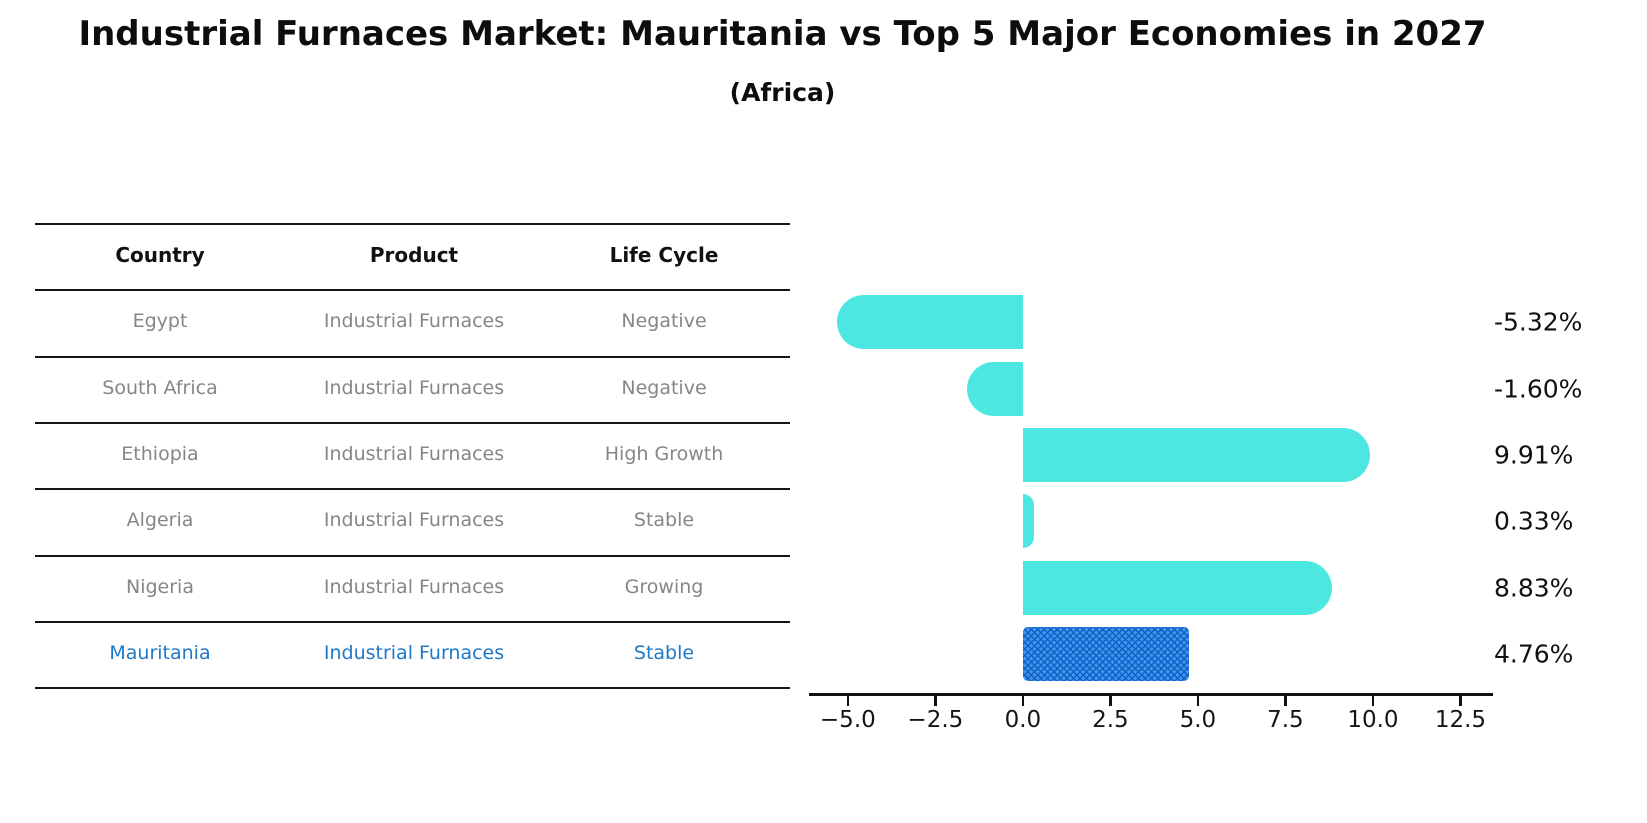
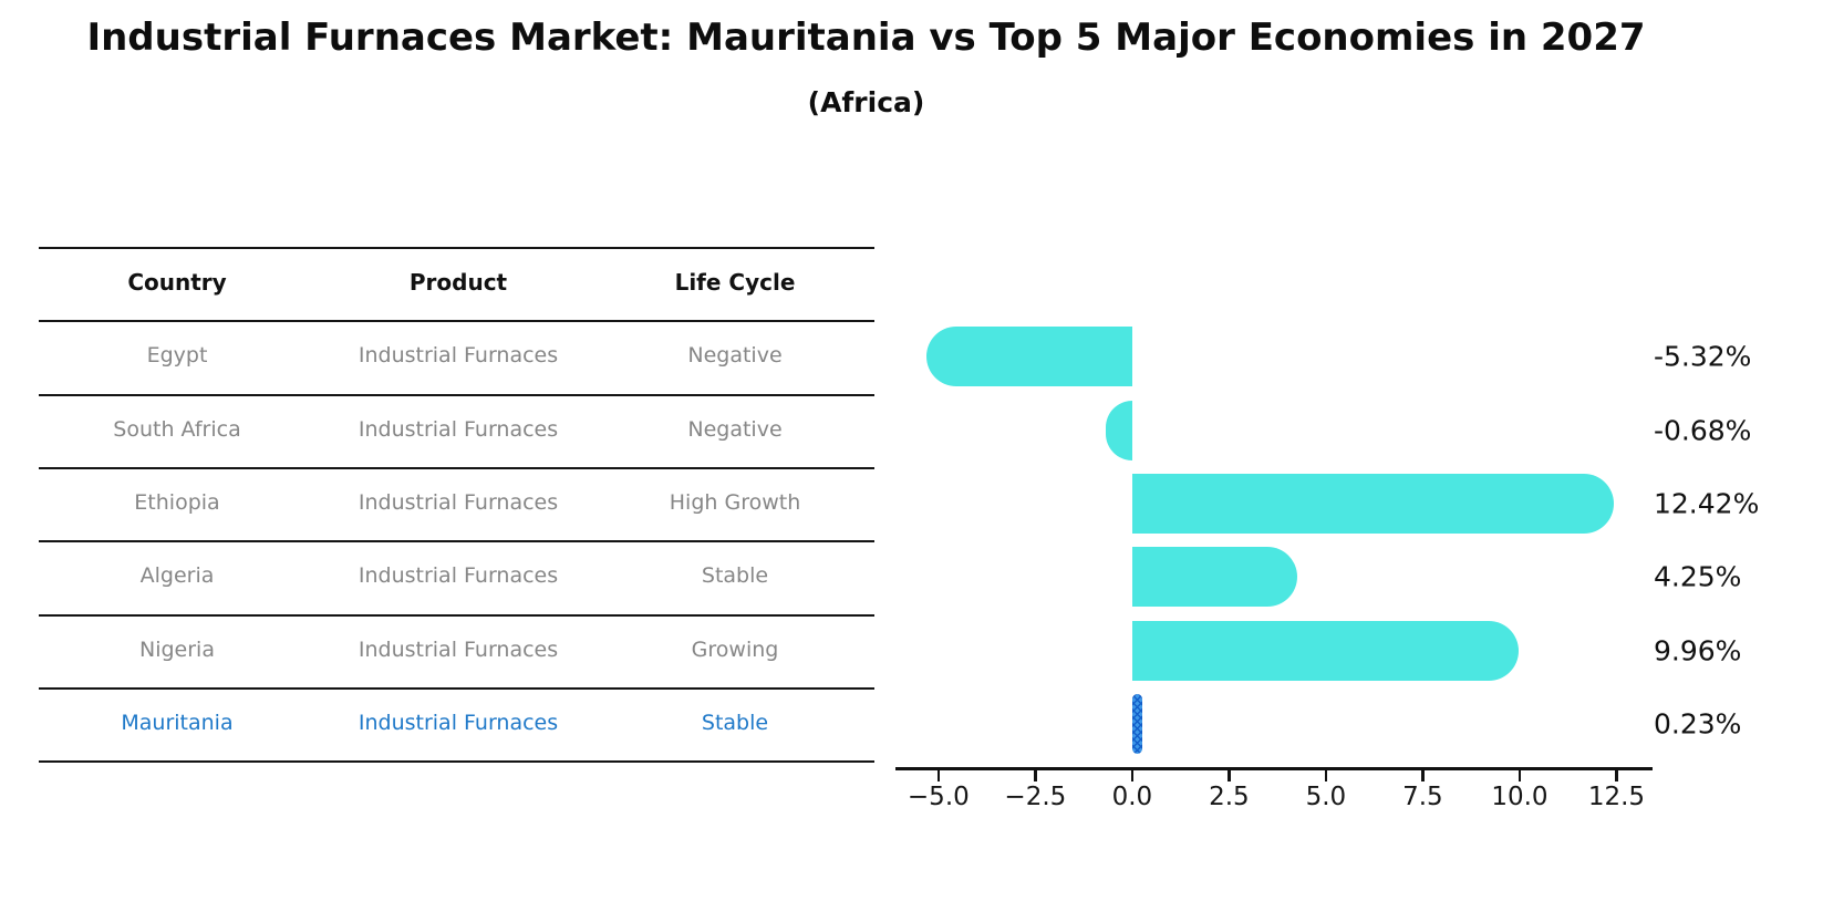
South Africa: -1.60% -> -0.68%
Ethiopia: 9.91% -> 12.42%
Algeria: 0.33% -> 4.25%
Nigeria: 8.83% -> 9.96%
Mauritania: 4.76% -> 0.23%
